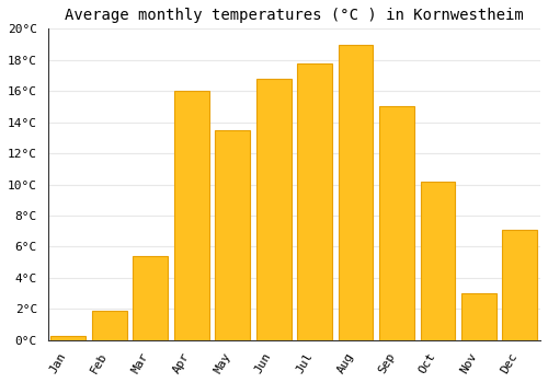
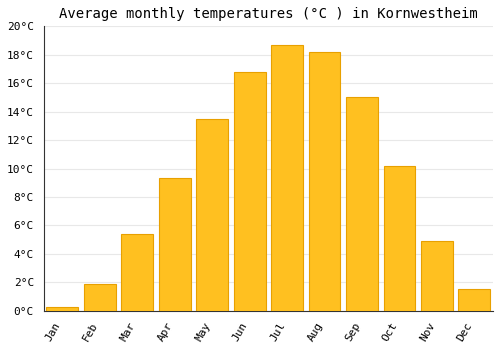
Apr: 16.0°C -> 9.3°C
Jul: 17.8°C -> 18.7°C
Aug: 19.0°C -> 18.2°C
Nov: 3.0°C -> 4.9°C
Dec: 7.1°C -> 1.5°C
